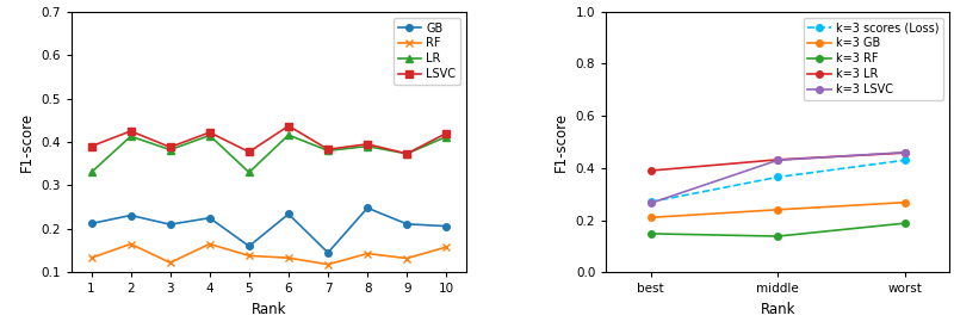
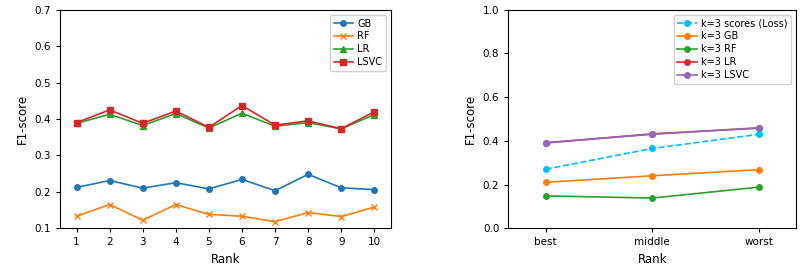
LR/1: 0.330 -> 0.388
GB/5: 0.160 -> 0.208
LR/5: 0.330 -> 0.375
GB/7: 0.145 -> 0.203
k=3 LSVC/best: 0.265 -> 0.392
